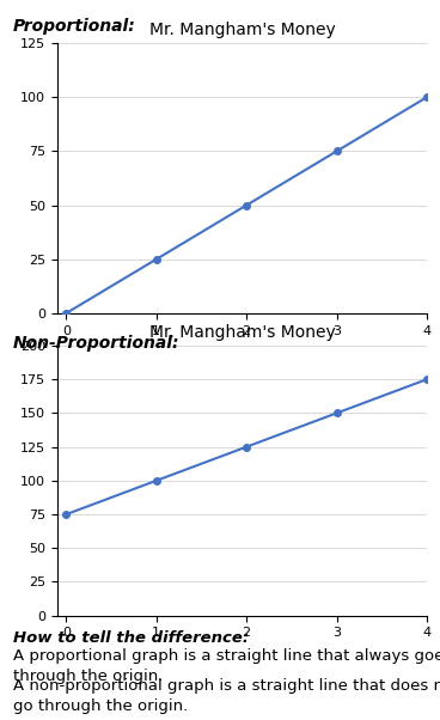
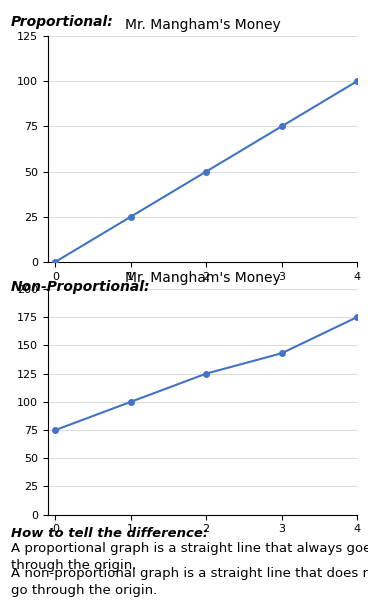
3: 150 -> 143
